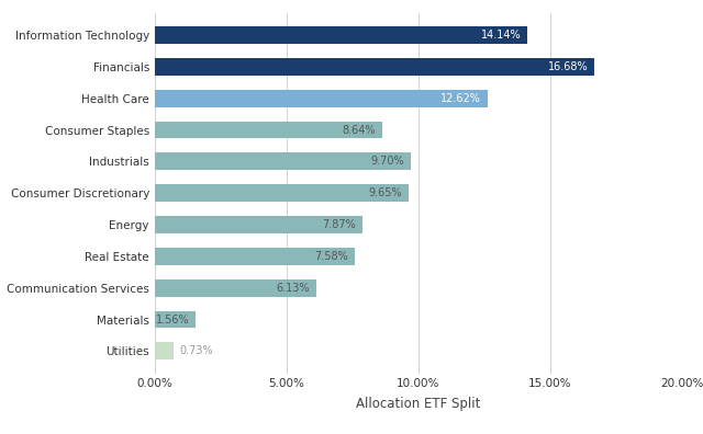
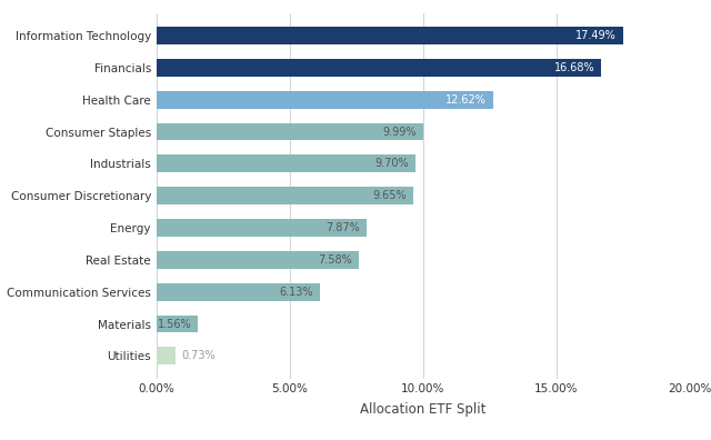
Information Technology: 14.14% -> 17.49%
Consumer Staples: 8.64% -> 9.99%
